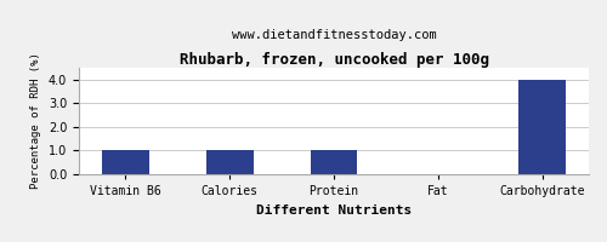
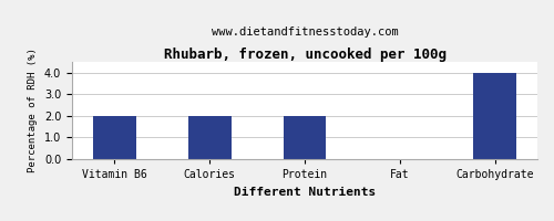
Vitamin B6: 1 -> 2
Calories: 1 -> 2
Protein: 1 -> 2
